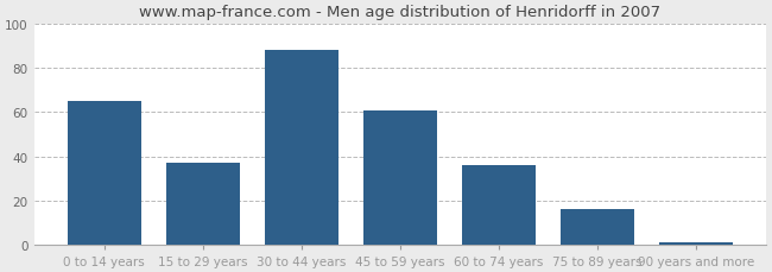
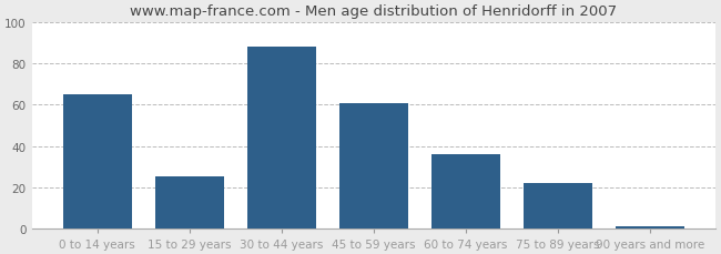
15 to 29 years: 37 -> 25
75 to 89 years: 16 -> 22
